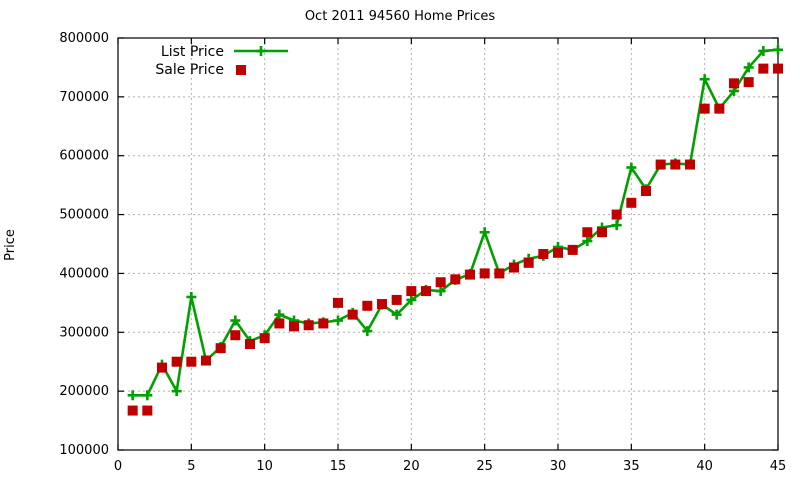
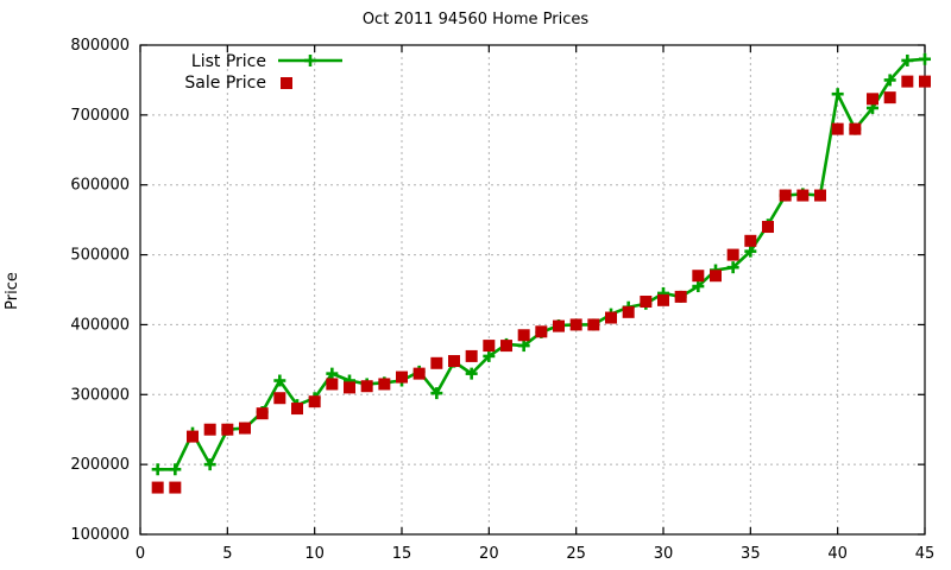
List Price/5: 360000 -> 250000
Sale Price/15: 350000 -> 320000
List Price/25: 470000 -> 400000
List Price/35: 580000 -> 500000
